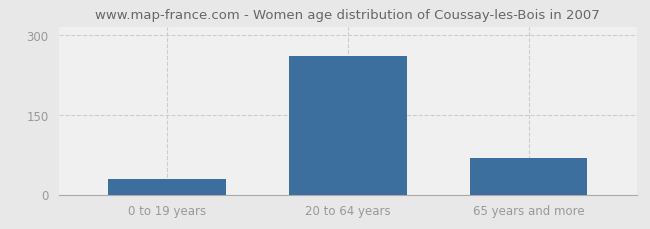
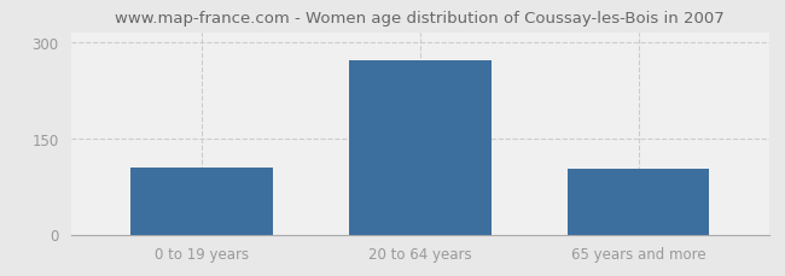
0 to 19 years: 30 -> 105
20 to 64 years: 260 -> 271
65 years and more: 68 -> 102
